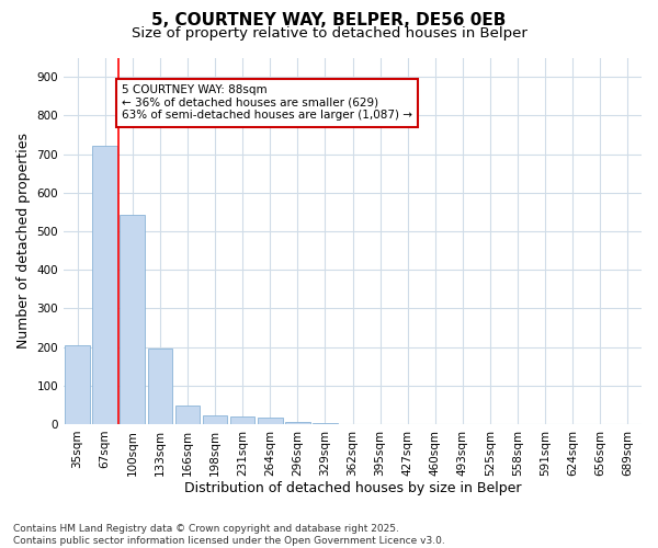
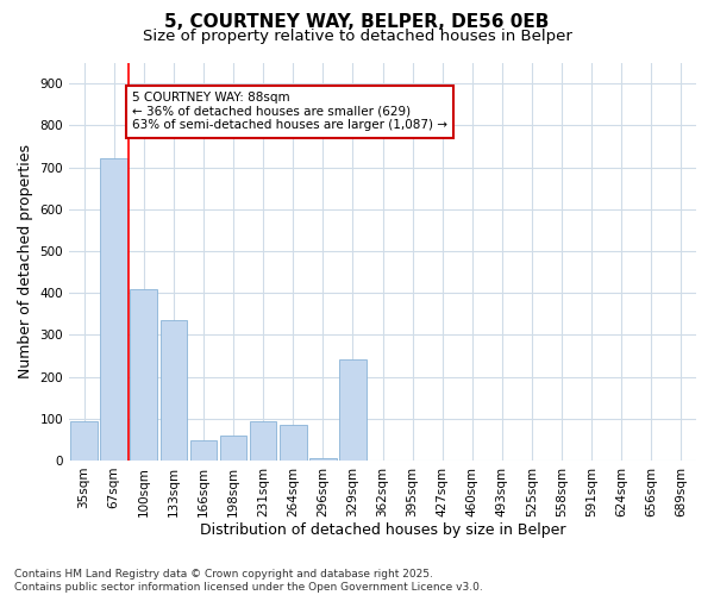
35sqm: 205 -> 95
100sqm: 543 -> 410
133sqm: 197 -> 335
198sqm: 22 -> 60
231sqm: 20 -> 95
264sqm: 16 -> 85
329sqm: 3 -> 240
